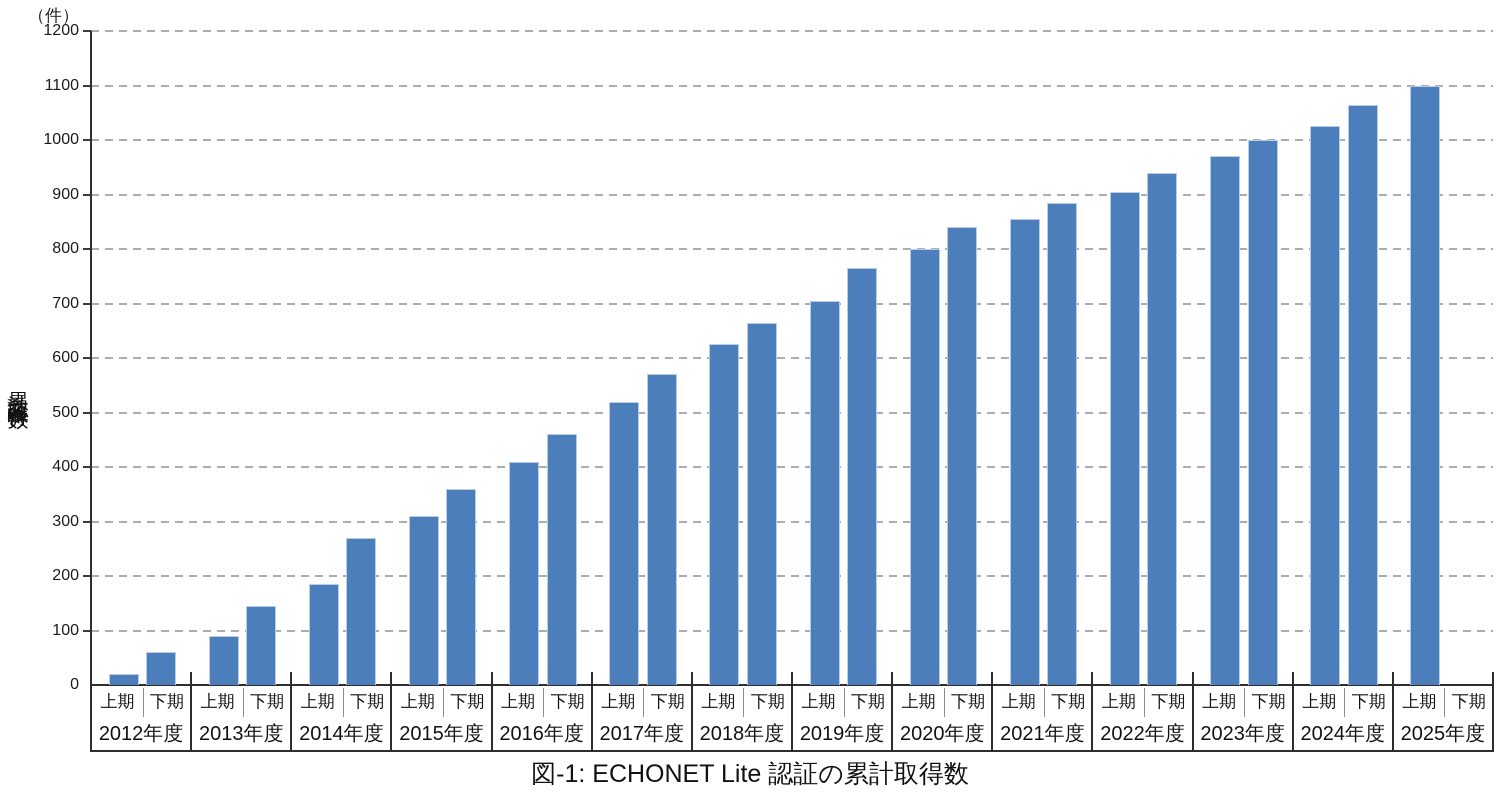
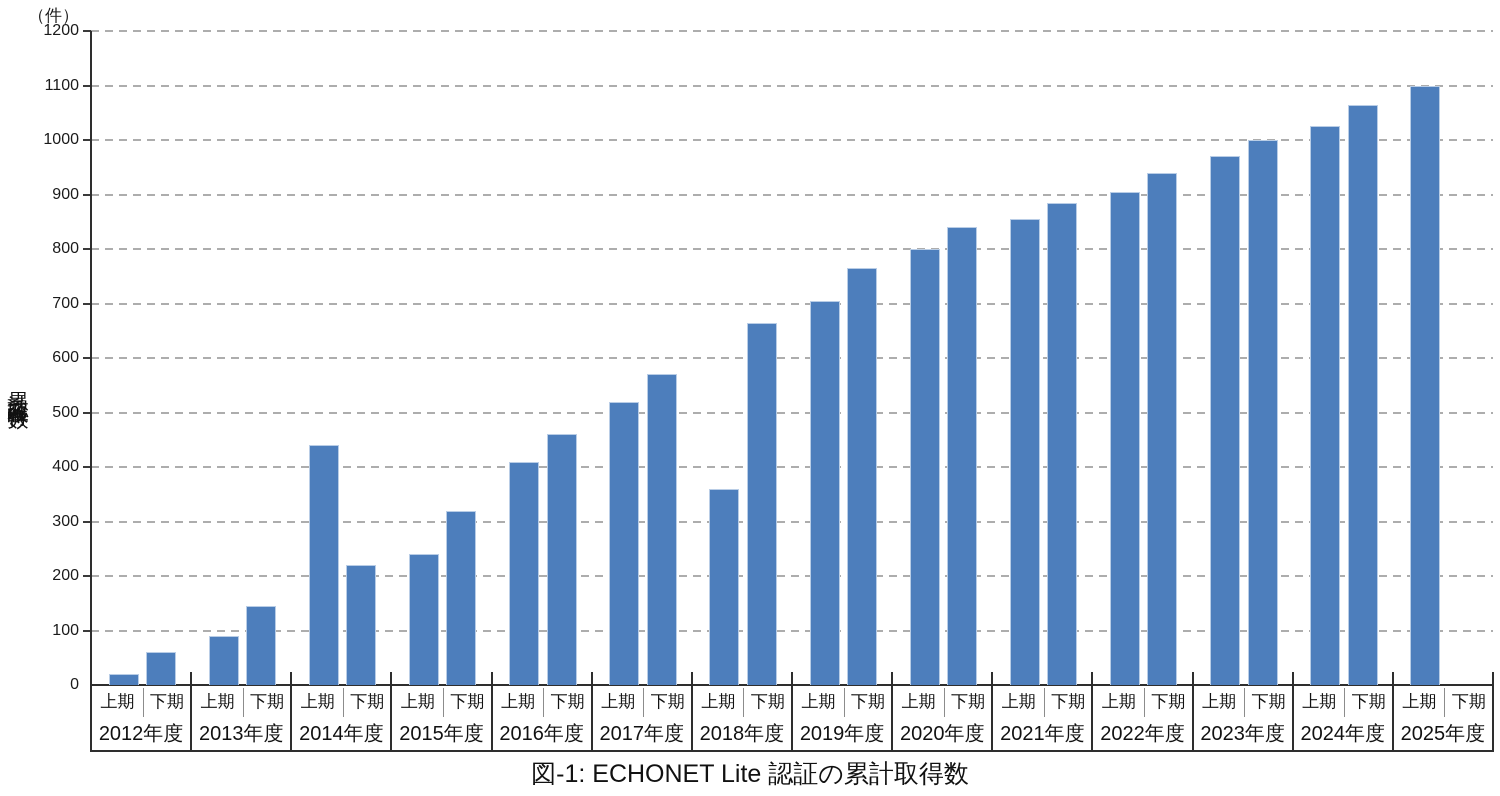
上期/2014年度: 180 -> 440
下期/2014年度: 270 -> 220
上期/2015年度: 310 -> 240
下期/2015年度: 360 -> 320
上期/2018年度: 620 -> 360
